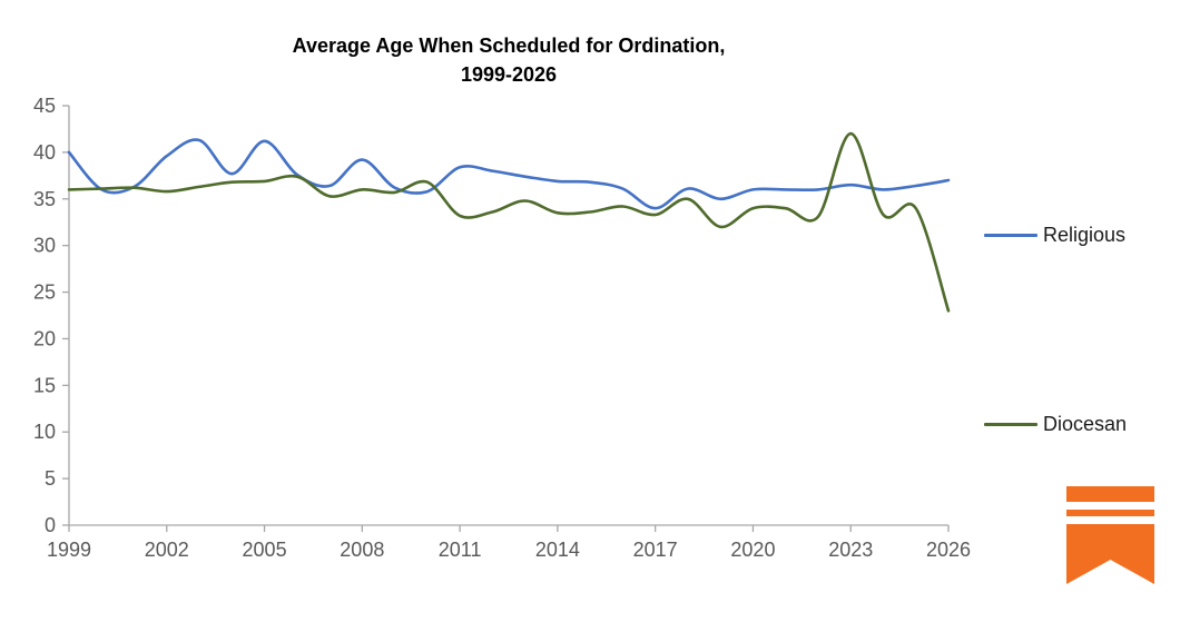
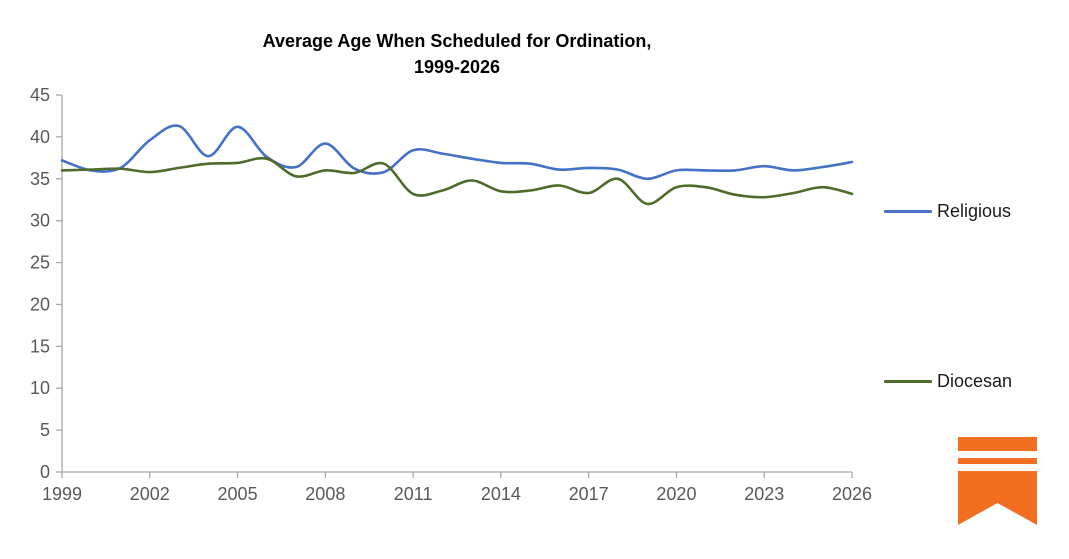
Religious/1999: 40 -> 37
Religious/2017: 34 -> 36
Diocesan/2023: 42 -> 33
Diocesan/2026: 23 -> 33
